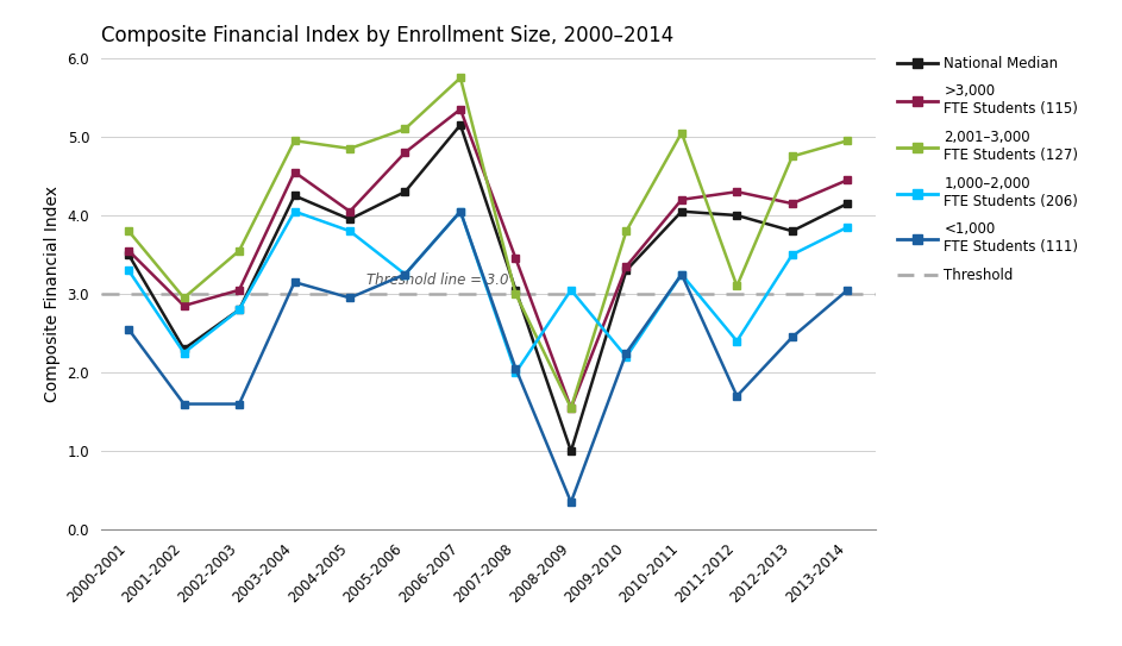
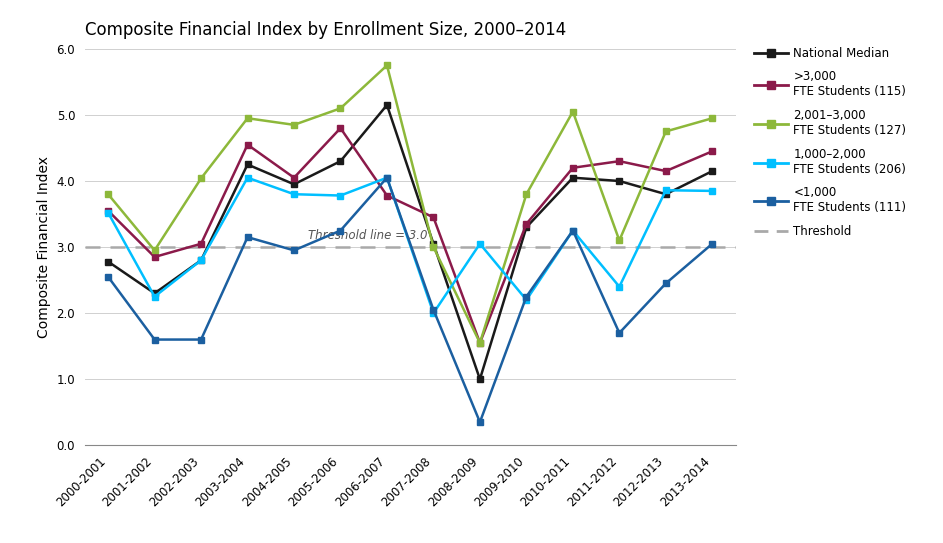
National Median/2000-2001: 3.50 -> 2.78
1,000–2,000 FTE Students (206)/2000-2001: 3.30 -> 3.52
2,001–3,000 FTE Students (127)/2002-2003: 3.55 -> 4.04
1,000–2,000 FTE Students (206)/2005-2006: 3.25 -> 3.78
>3,000 FTE Students (115)/2006-2007: 5.35 -> 3.78
1,000–2,000 FTE Students (206)/2012-2013: 3.50 -> 3.86
